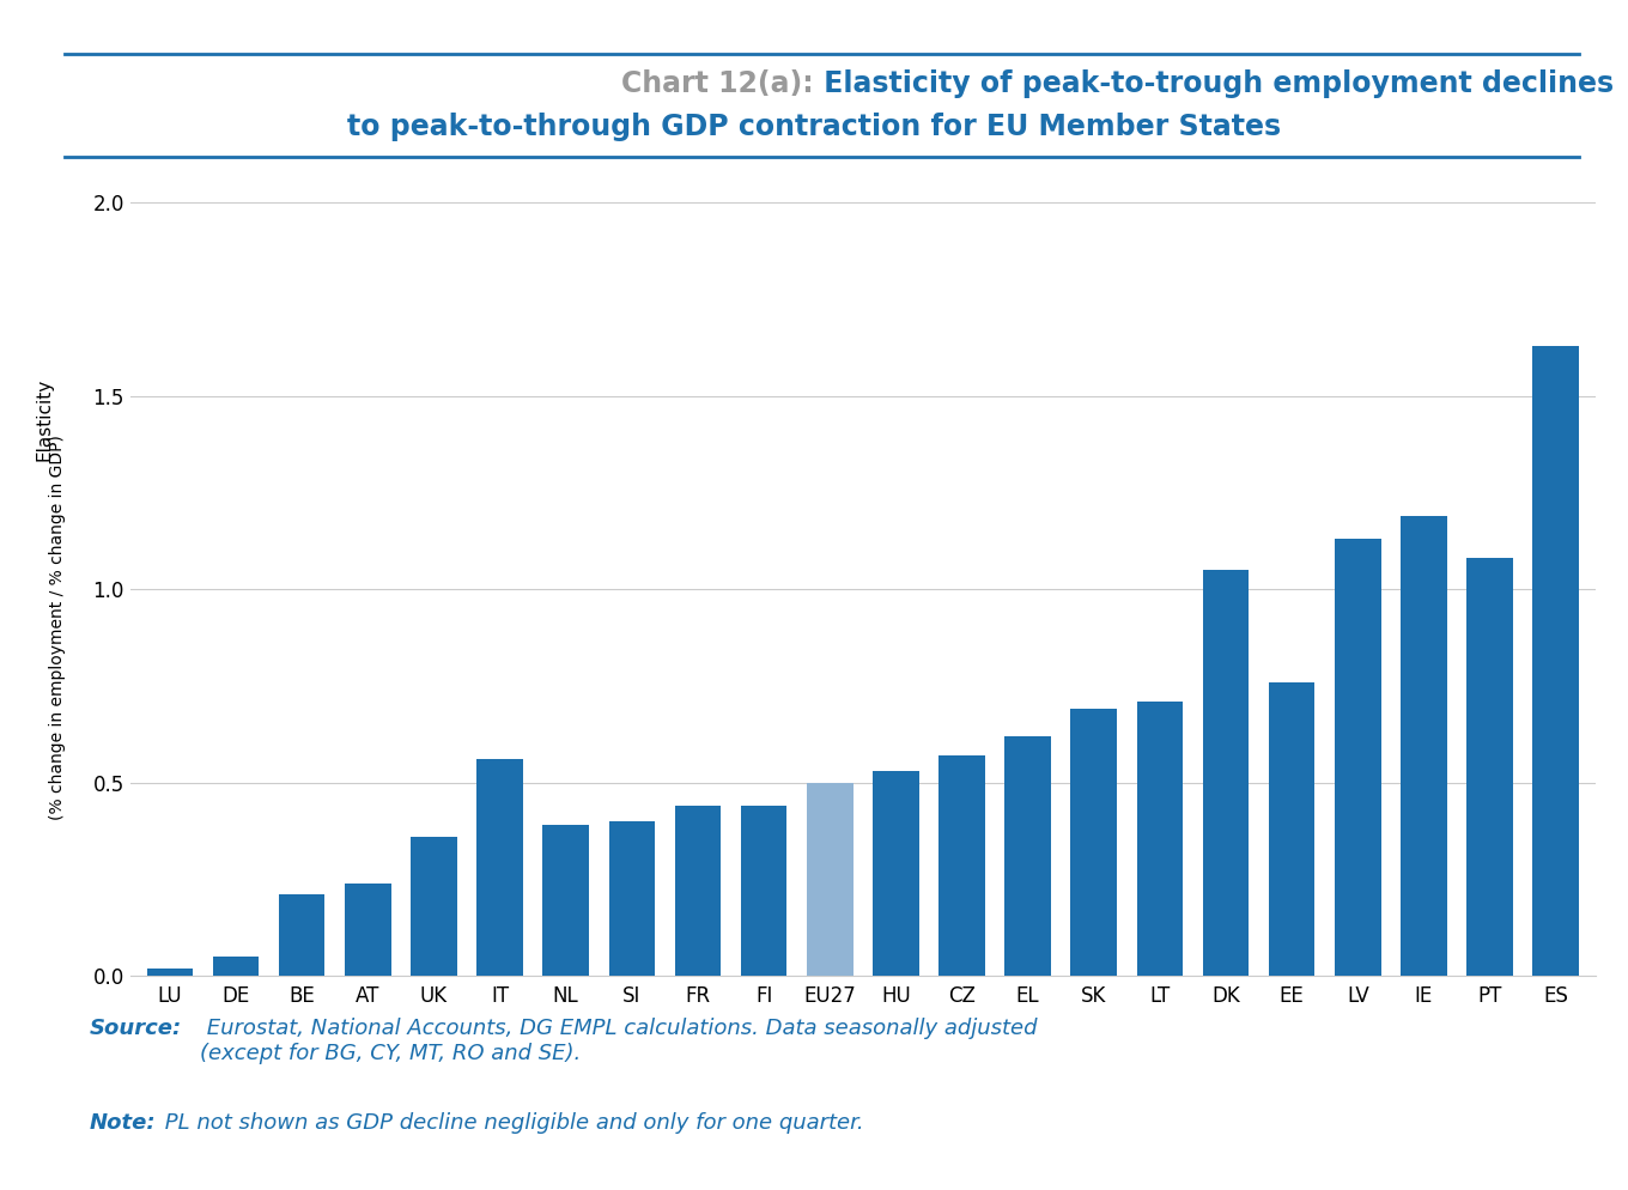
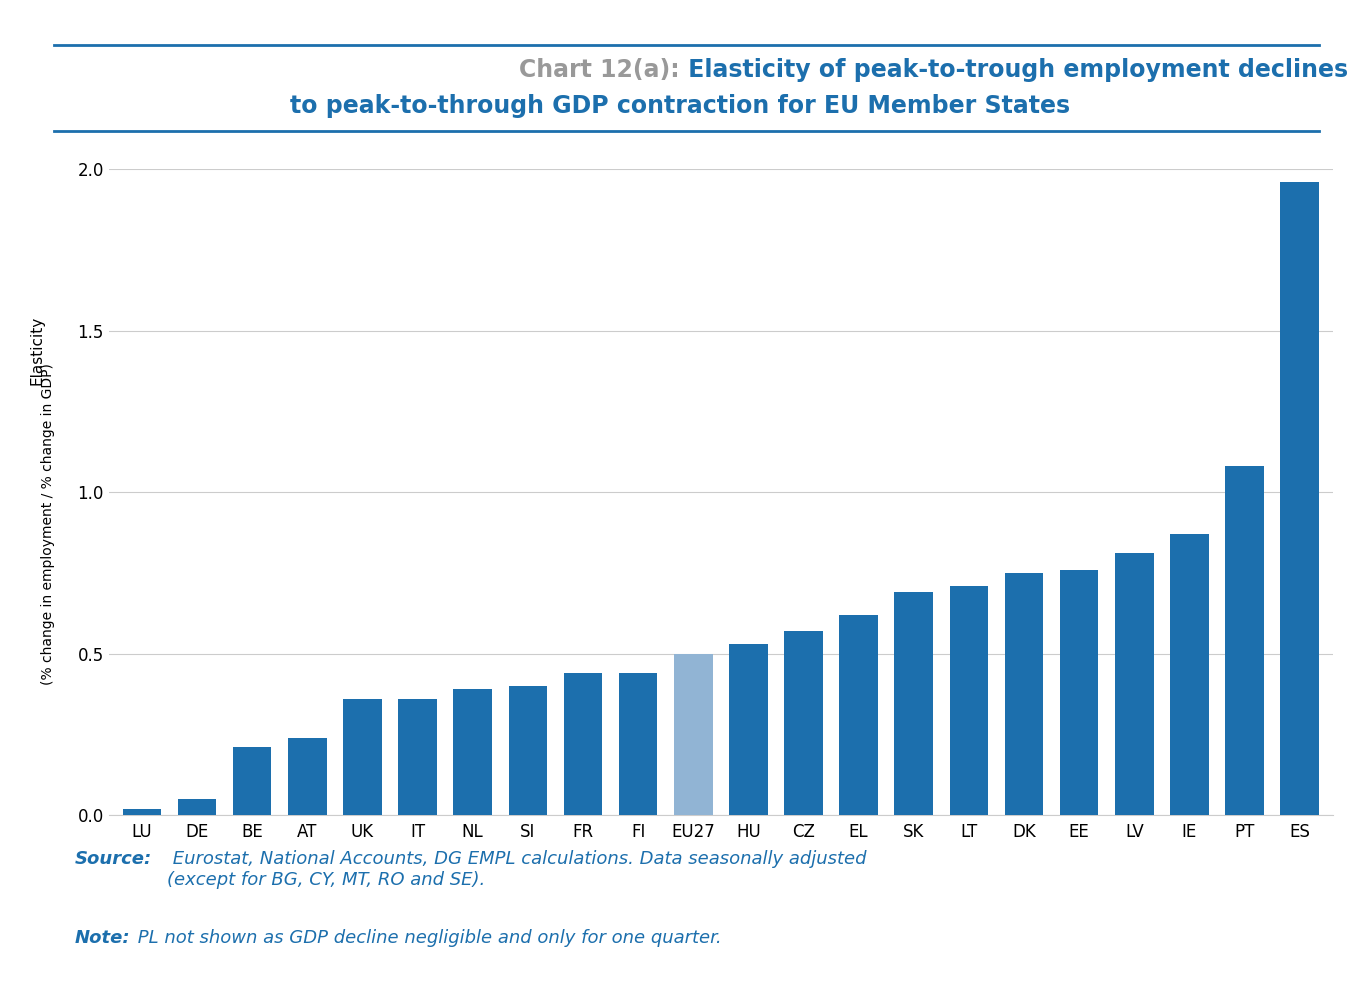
IT: 0.56 -> 0.36
DK: 1.05 -> 0.75
LV: 1.13 -> 0.81
IE: 1.19 -> 0.87
ES: 1.63 -> 1.96
